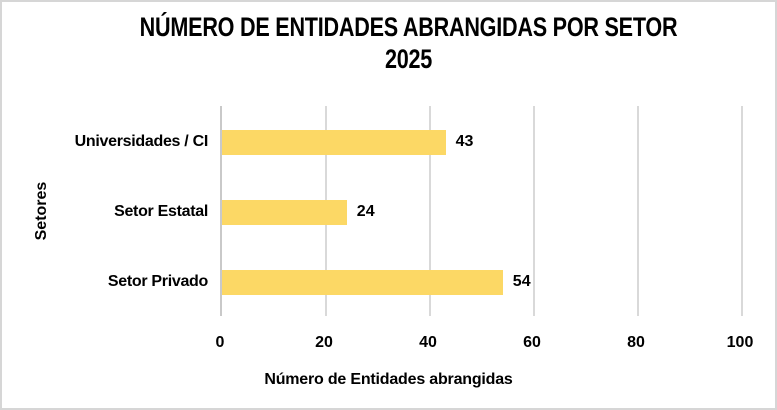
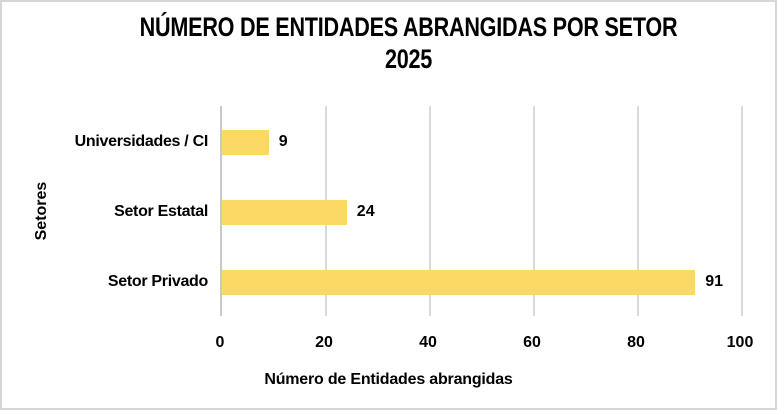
Universidades / CI: 43 -> 9
Setor Privado: 54 -> 91
